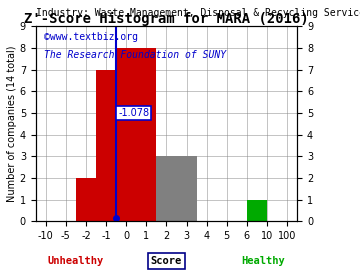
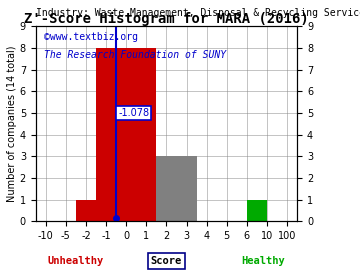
-2: 2 -> 1
-1: 7 -> 8
